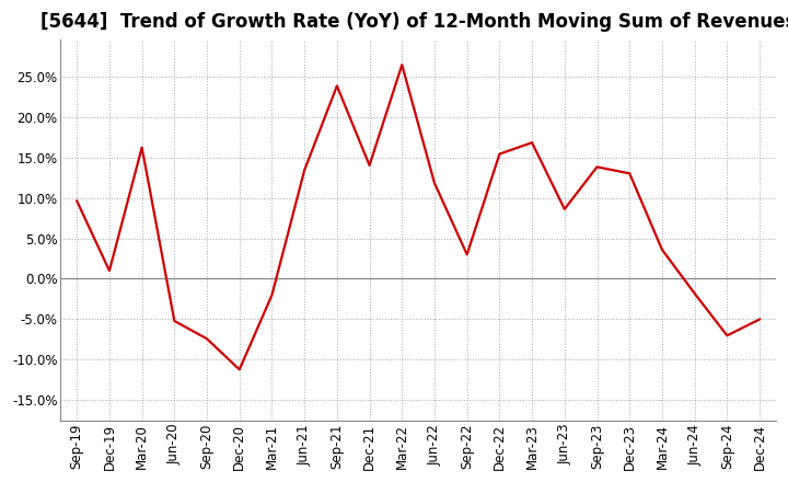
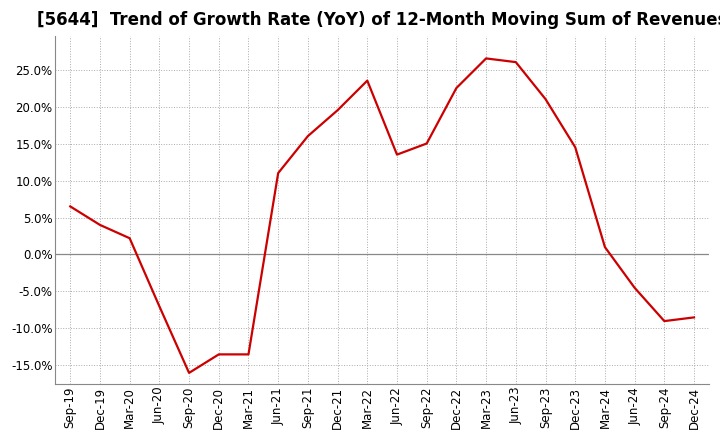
Sep-19: 9.6% -> 6.5%
Dec-19: 1.0% -> 4.0%
Mar-20: 16.2% -> 2.2%
Jun-20: -5.2% -> -7.0%
Sep-20: -7.4% -> -16.0%
Dec-20: -11.2% -> -13.5%
Mar-21: -2.0% -> -13.5%
Jun-21: 13.4% -> 11.0%
Sep-21: 23.8% -> 16.0%
Dec-21: 14.0% -> 19.5%
Mar-22: 26.4% -> 23.5%
Jun-22: 11.8% -> 13.5%
Sep-22: 3.0% -> 15.0%
Dec-22: 15.4% -> 22.5%
Mar-23: 16.8% -> 26.5%
Jun-23: 8.6% -> 26.0%
Sep-23: 13.8% -> 21.0%
Dec-23: 13.0% -> 14.5%
Mar-24: 3.6% -> 1.0%
Jun-24: -1.8% -> -4.5%
Sep-24: -7.0% -> -9.0%
Dec-24: -5.0% -> -8.5%
